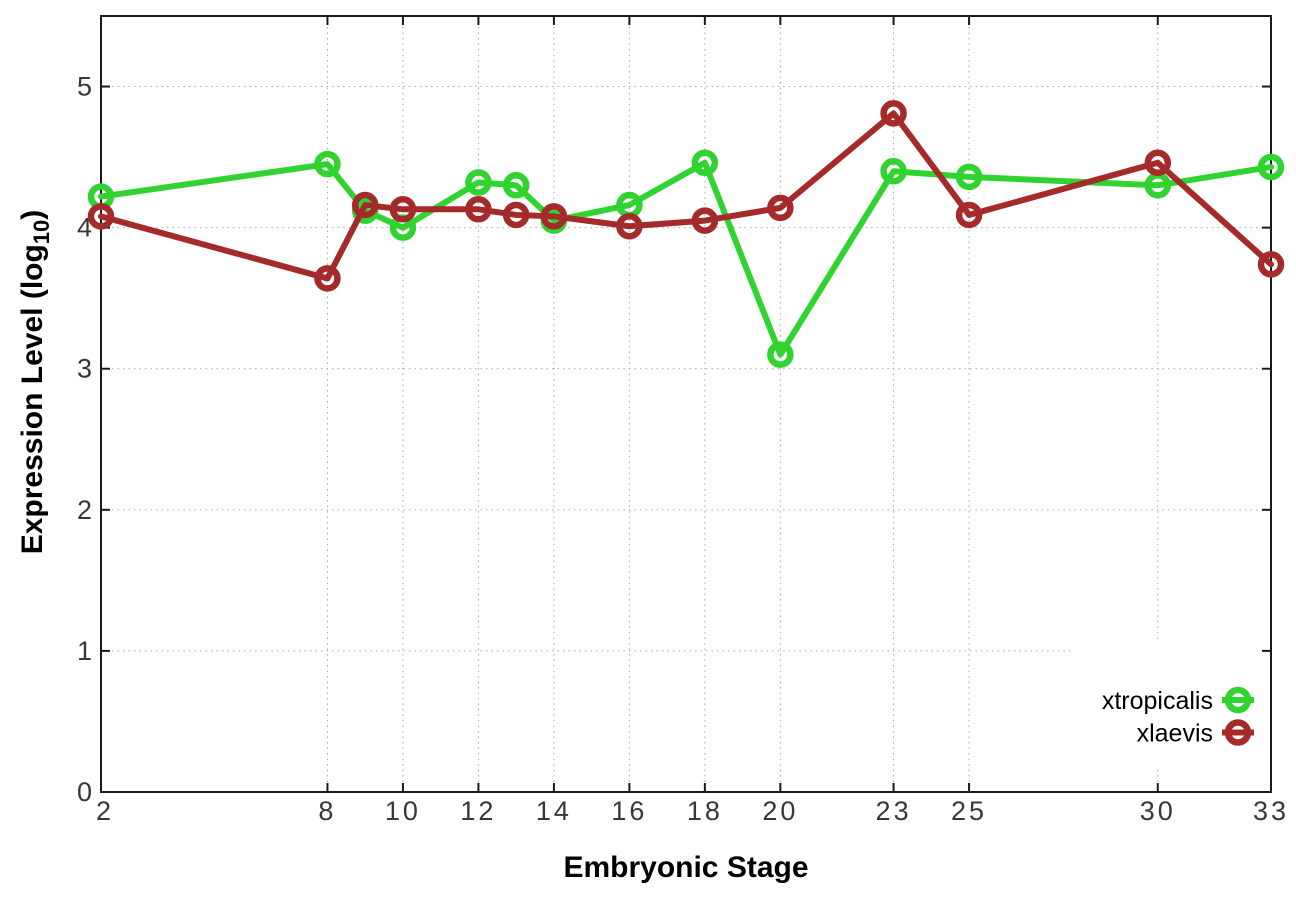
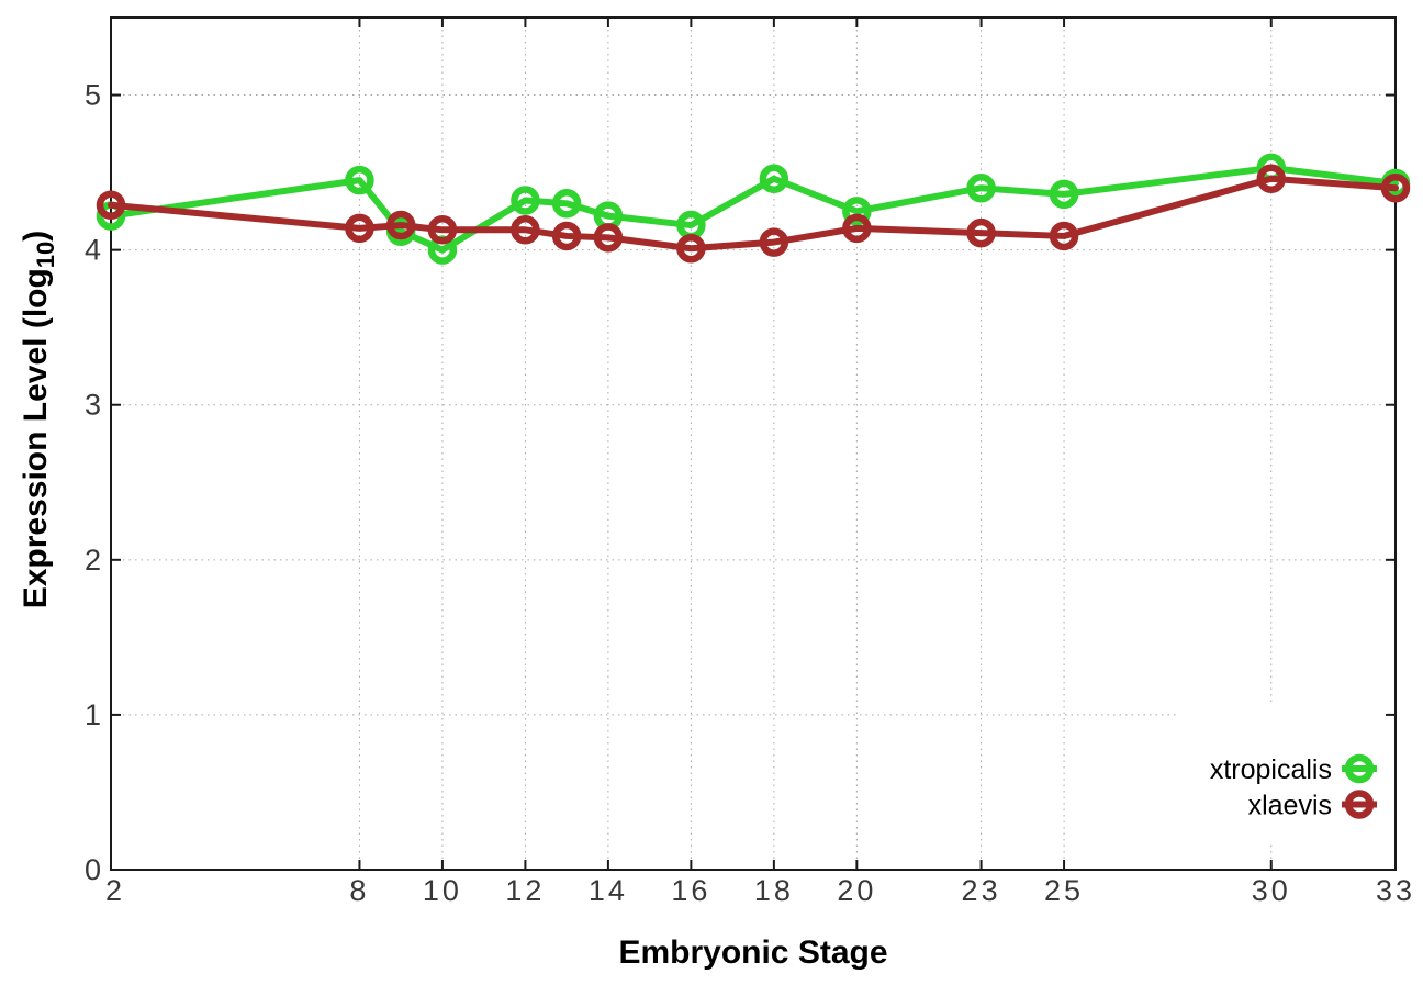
xlaevis/2: 4.08 -> 4.29
xlaevis/8: 3.64 -> 4.14
xtropicalis/14: 4.05 -> 4.22
xtropicalis/20: 3.10 -> 4.25
xlaevis/23: 4.81 -> 4.11
xtropicalis/30: 4.30 -> 4.53
xlaevis/33: 3.74 -> 4.40
